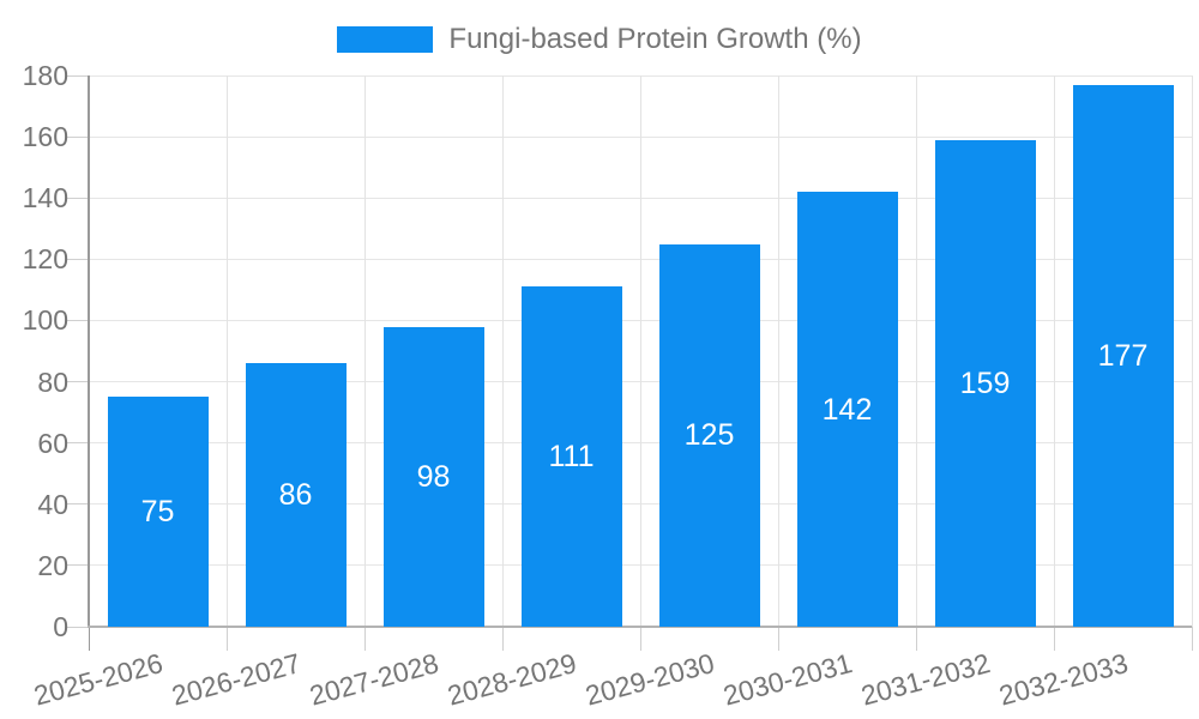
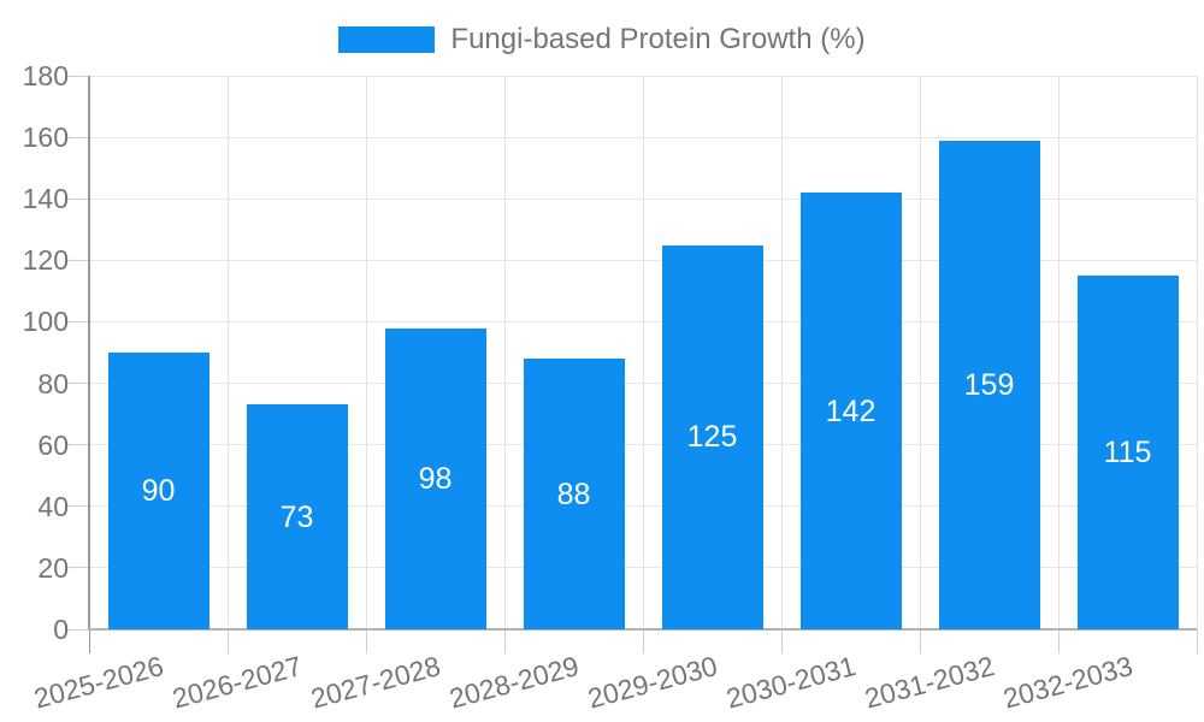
2025-2026: 75 -> 90
2026-2027: 86 -> 73
2028-2029: 111 -> 88
2032-2033: 177 -> 115
